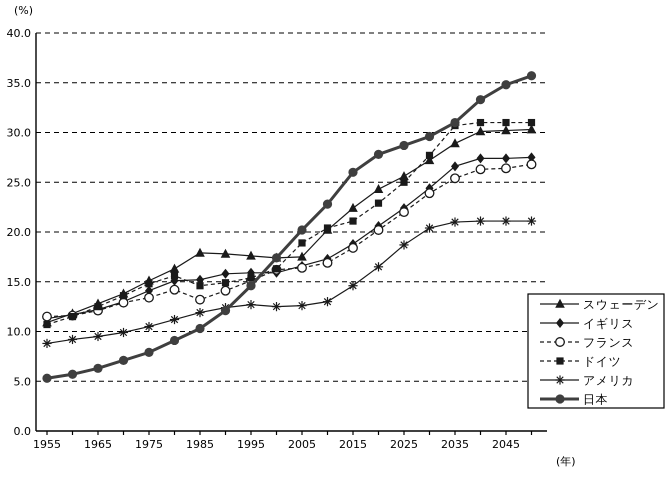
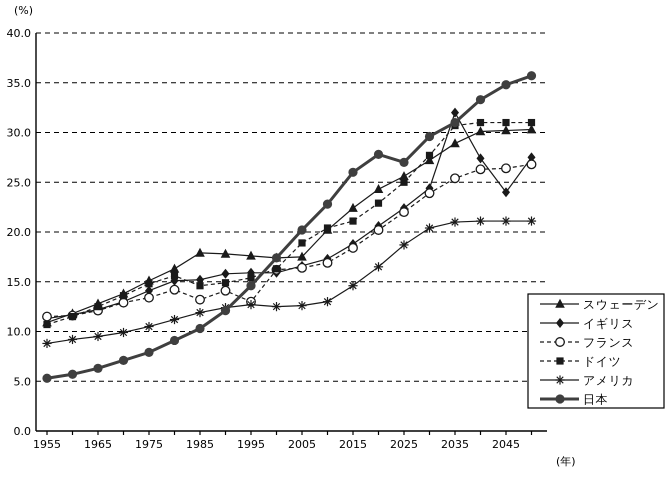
フランス/1995: 15 -> 13
日本/2025: 29 -> 27
イギリス/2035: 27 -> 32
イギリス/2045: 27 -> 24
